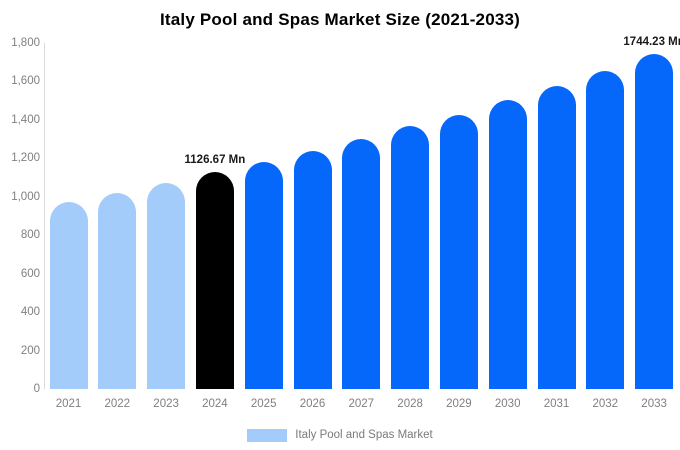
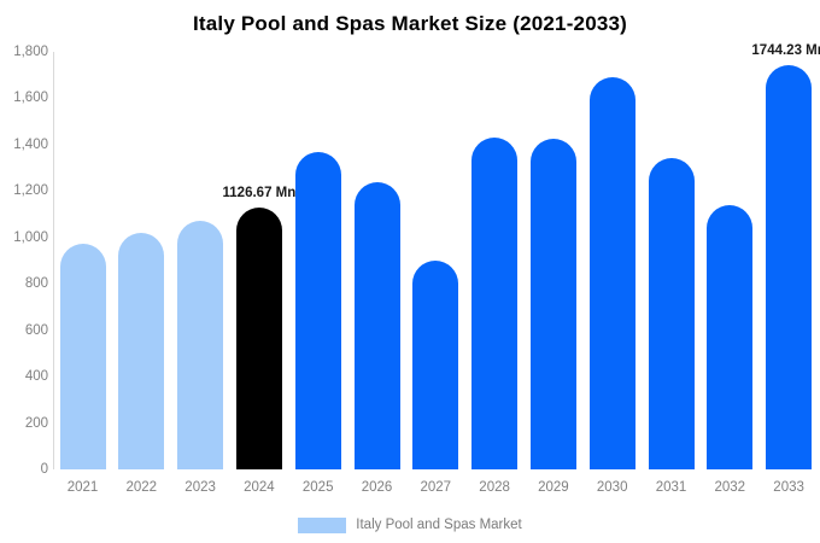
2025: 1180 -> 1370
2027: 1300 -> 900
2028: 1370 -> 1430
2030: 1500 -> 1690
2031: 1580 -> 1340
2032: 1650 -> 1140
